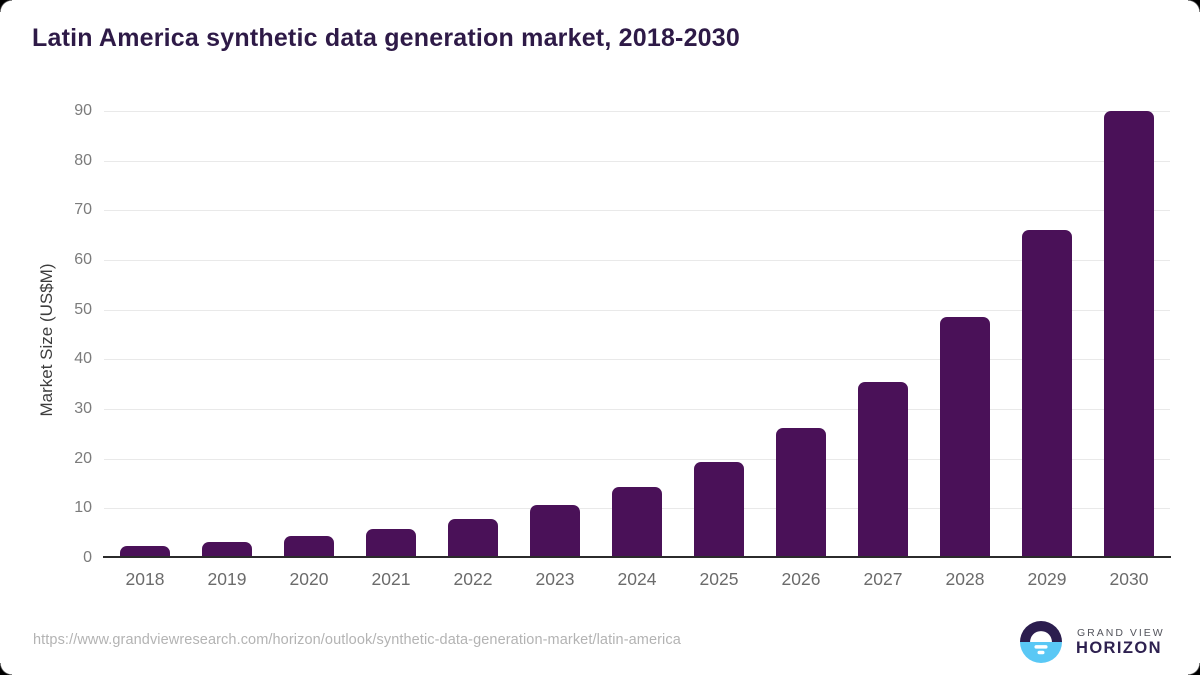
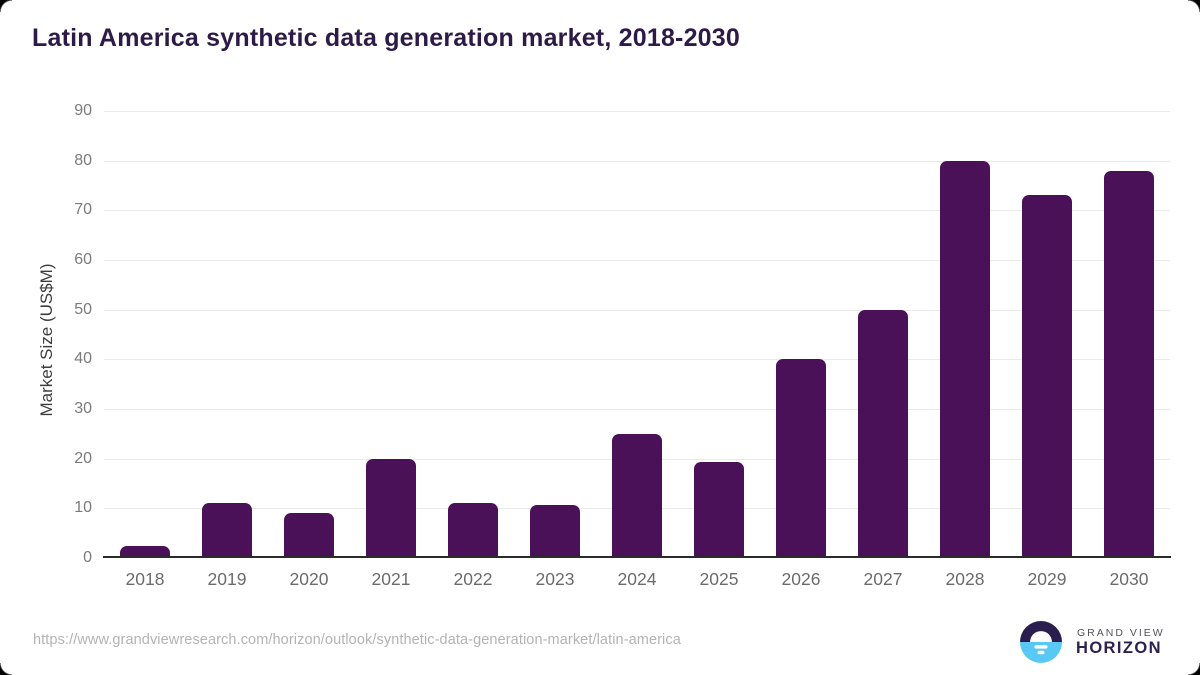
2019: 3 -> 11
2020: 4 -> 9
2021: 6 -> 20
2022: 8 -> 11
2024: 14 -> 25
2026: 26 -> 40
2027: 36 -> 50
2028: 48 -> 80
2029: 66 -> 73
2030: 90 -> 78
